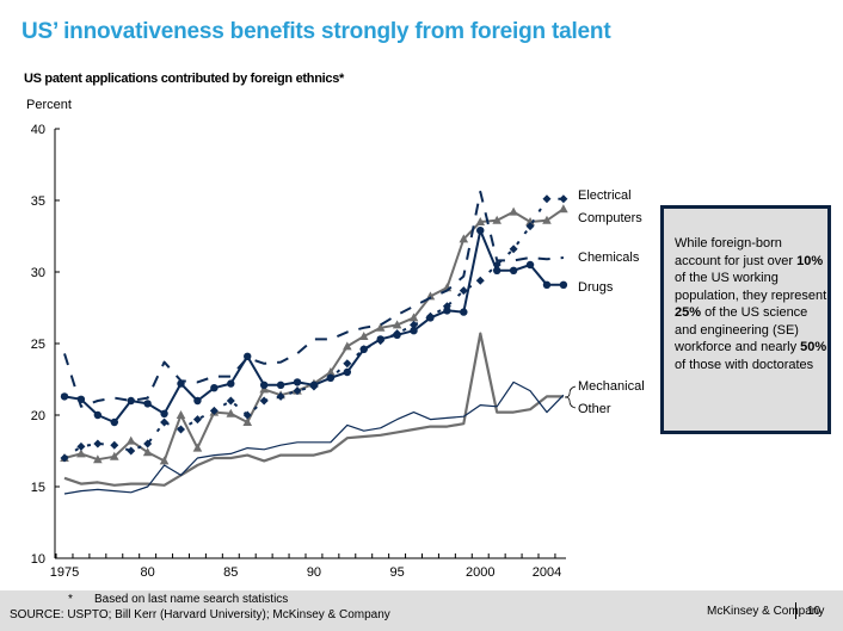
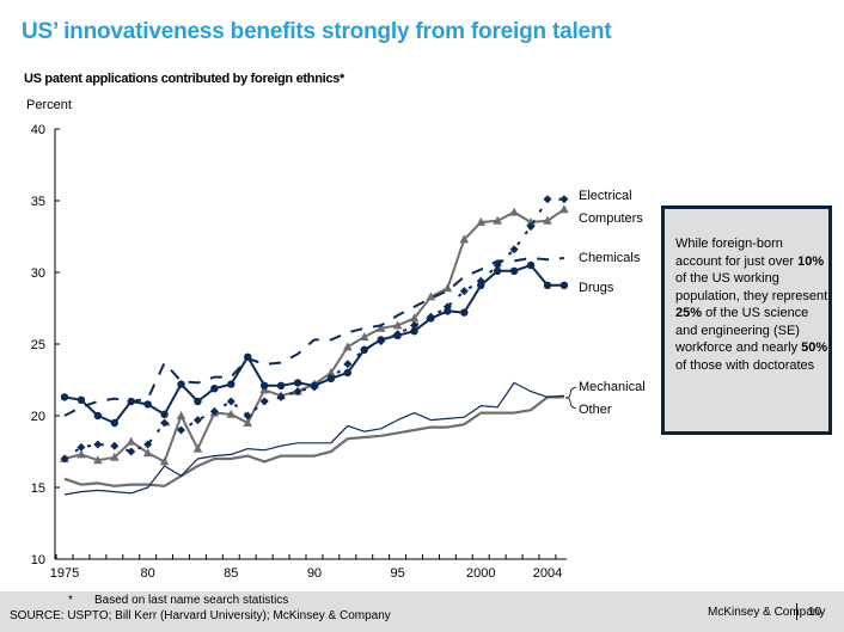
Chemicals/1975: 24.3 -> 20.0
Chemicals/2000: 35.6 -> 30.2
Drugs/2000: 32.9 -> 29.1
Other/2000: 25.7 -> 20.2
Mechanical/2004: 20.2 -> 21.3
